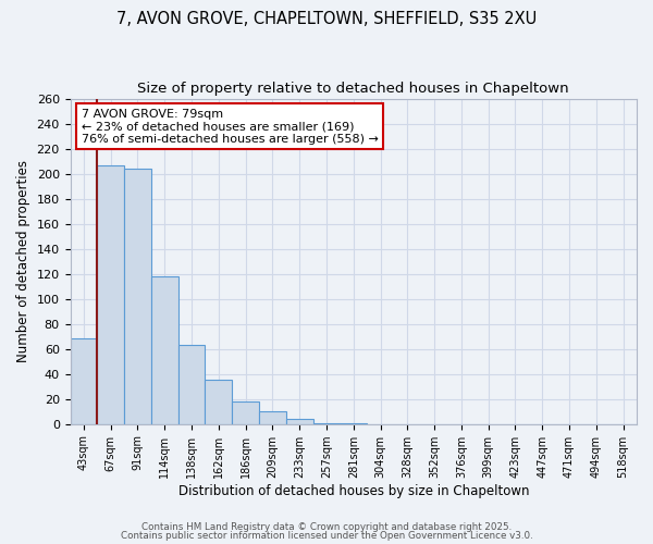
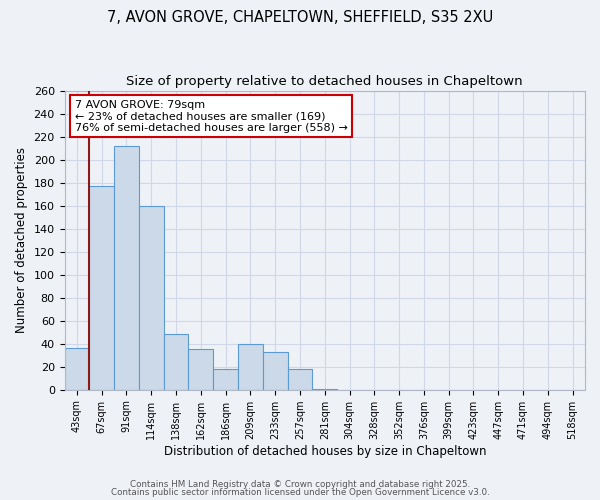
43sqm: 68 -> 36
67sqm: 207 -> 177
91sqm: 204 -> 212
114sqm: 118 -> 160
138sqm: 63 -> 48
209sqm: 10 -> 40
233sqm: 4 -> 33
257sqm: 1 -> 18
